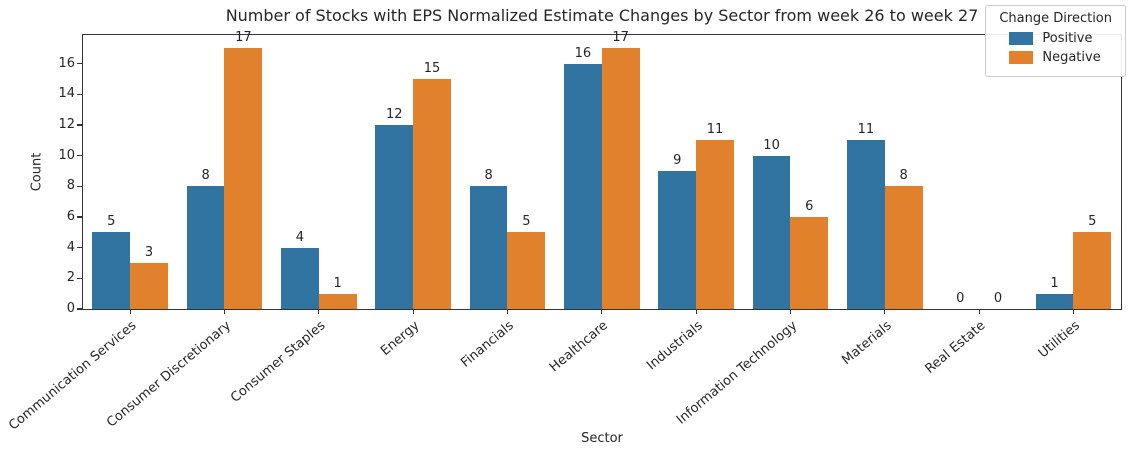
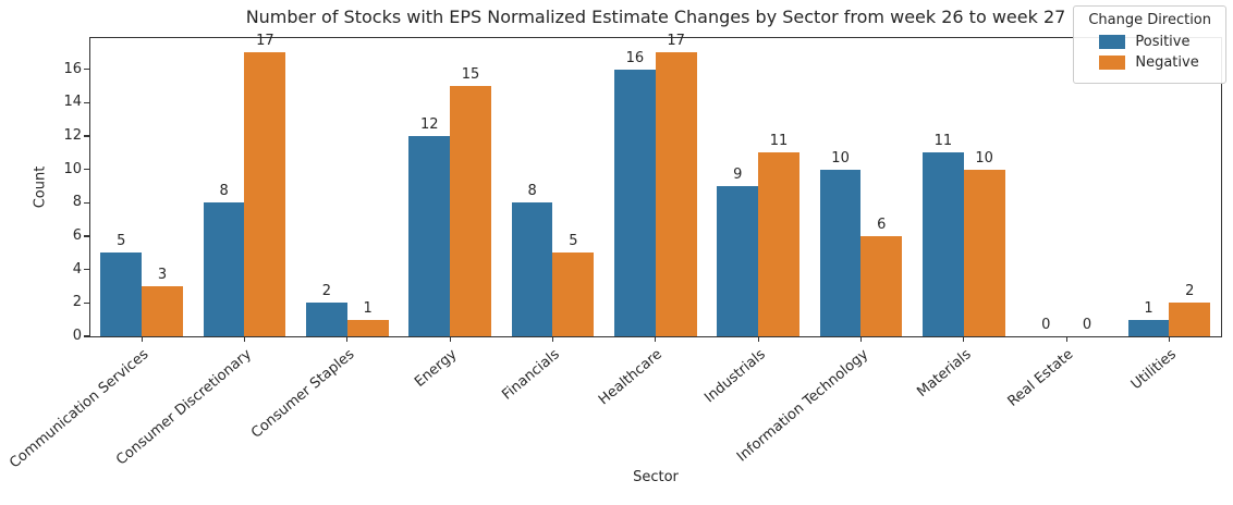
Positive/Consumer Staples: 4 -> 2
Negative/Materials: 8 -> 10
Negative/Utilities: 5 -> 2
